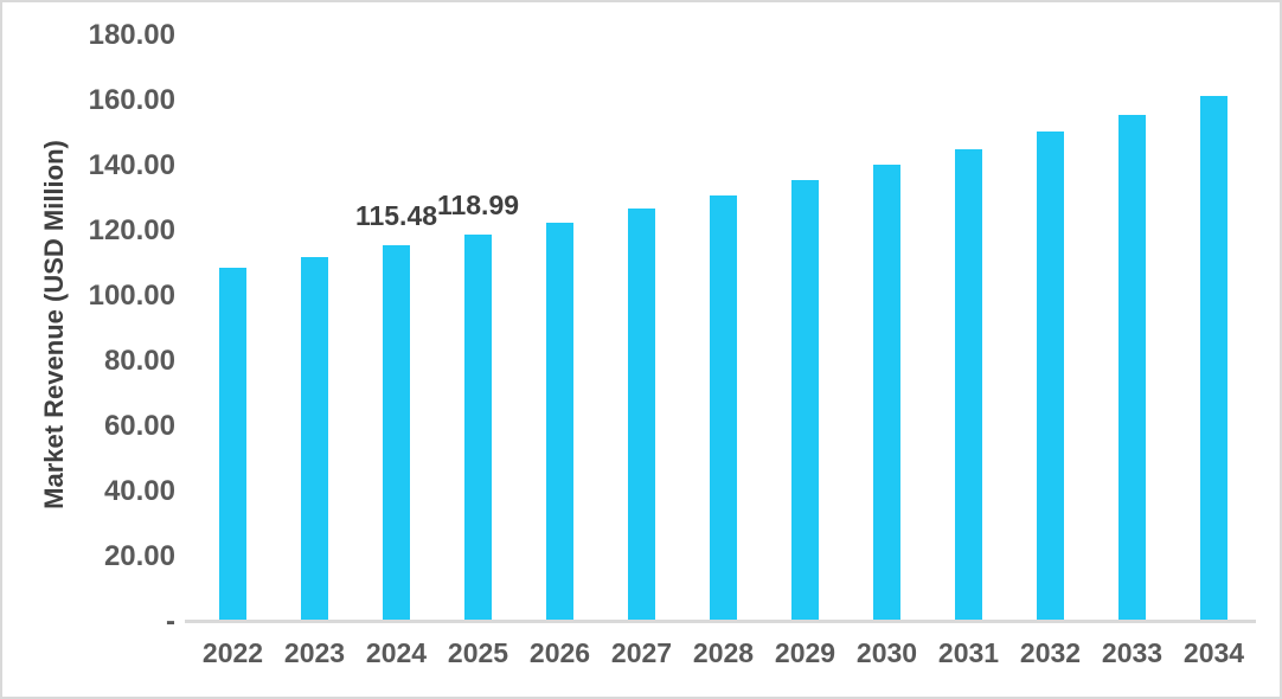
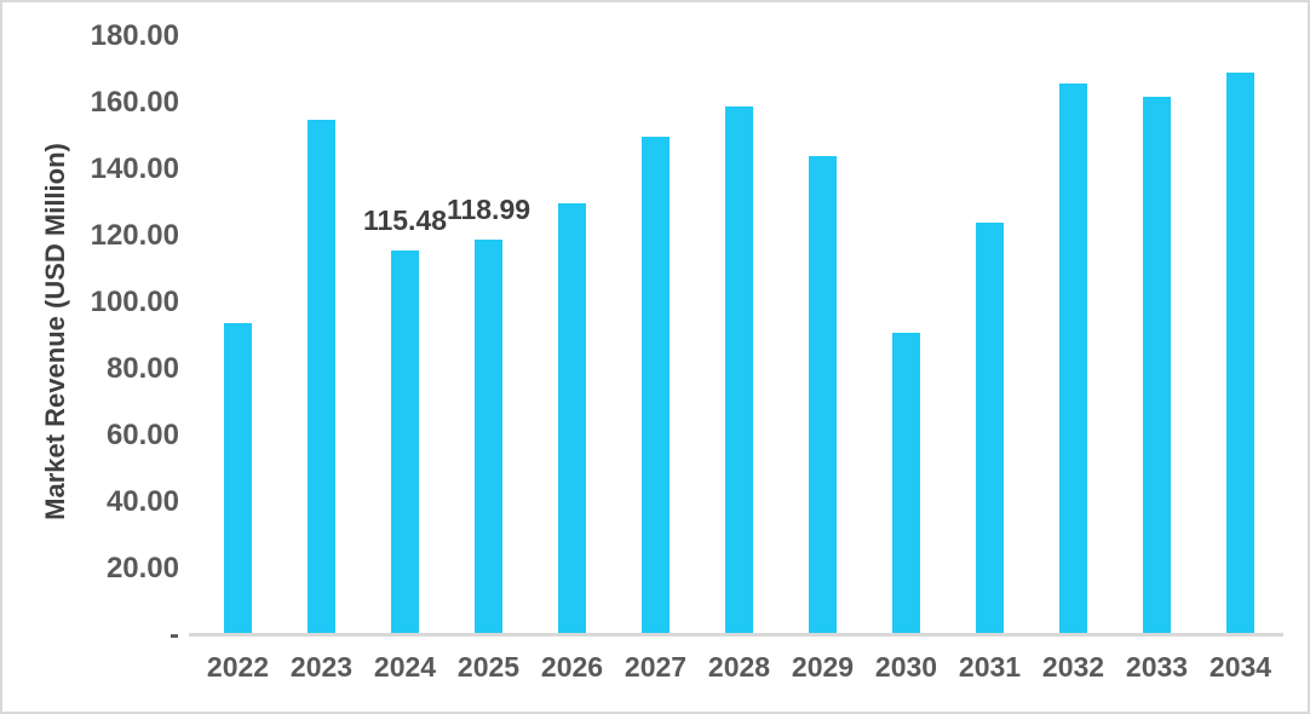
2022: 109 -> 94
2023: 112 -> 155
2026: 123 -> 130
2027: 127 -> 150
2028: 131 -> 159
2029: 136 -> 144
2030: 140 -> 91
2031: 145 -> 124
2032: 150 -> 166
2033: 156 -> 162
2034: 161 -> 169
